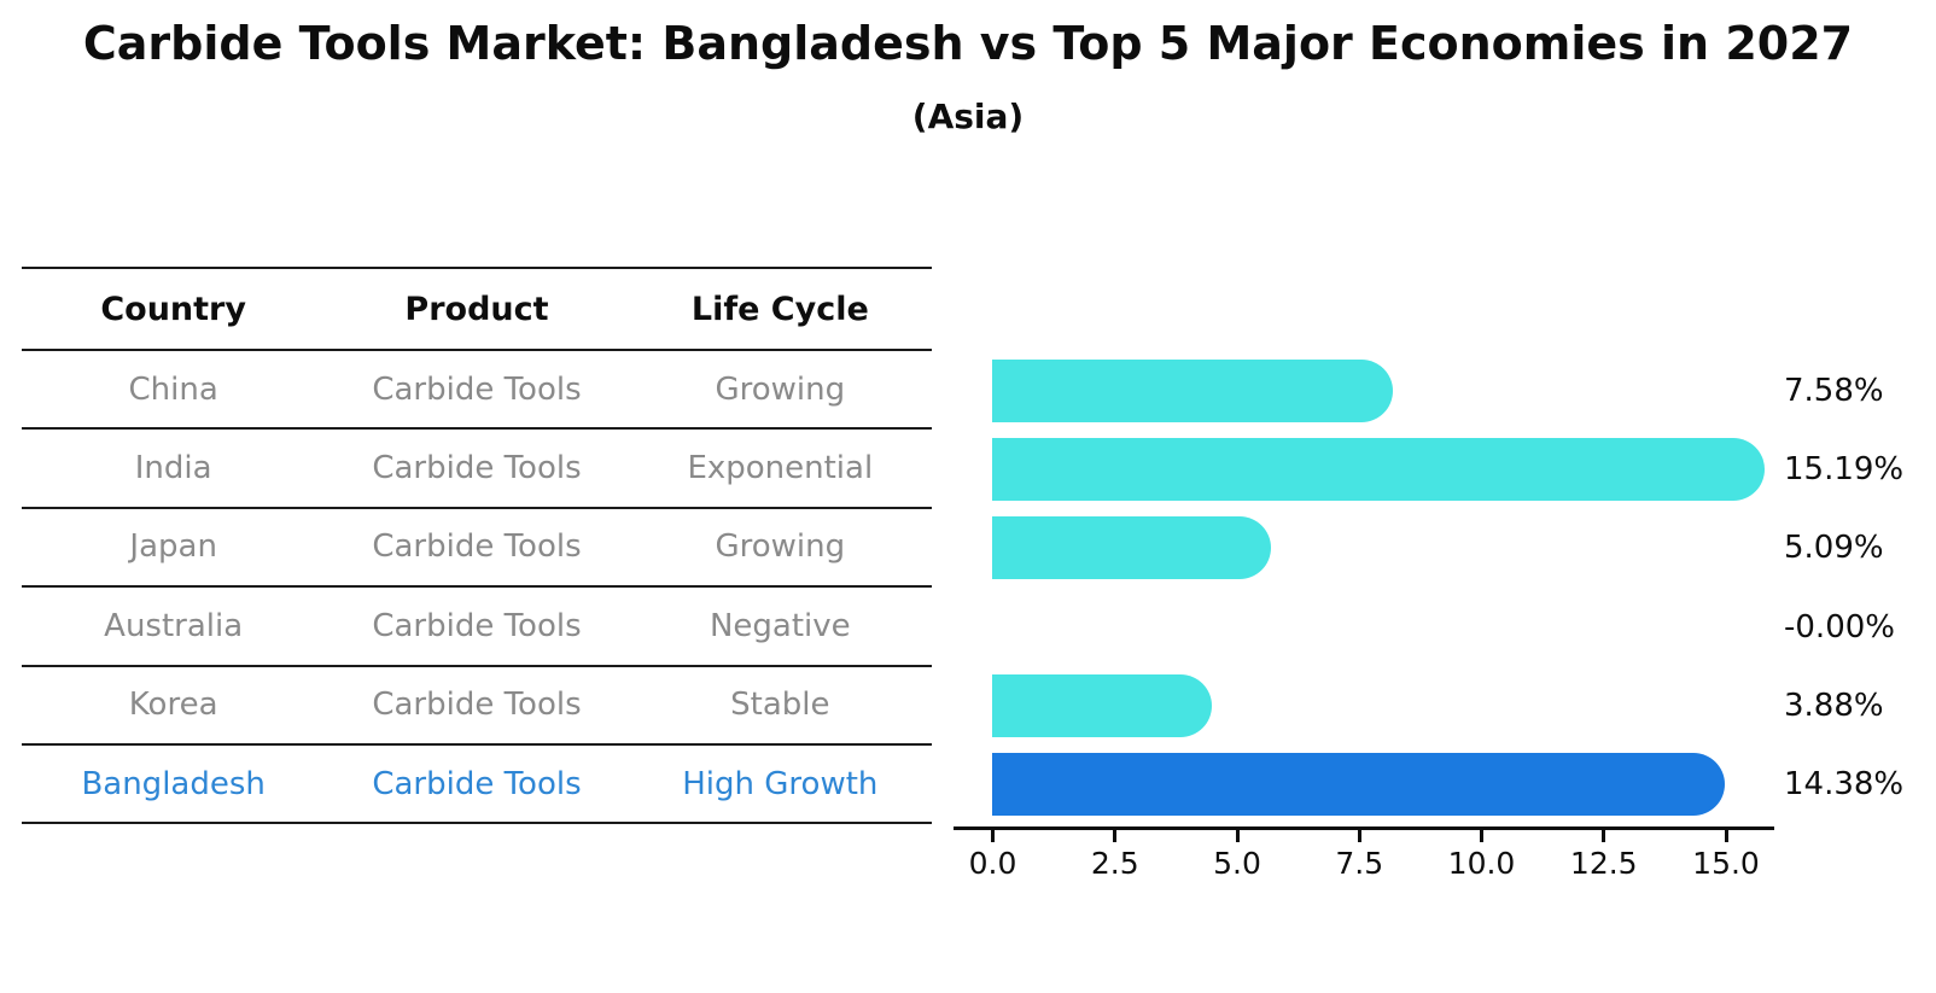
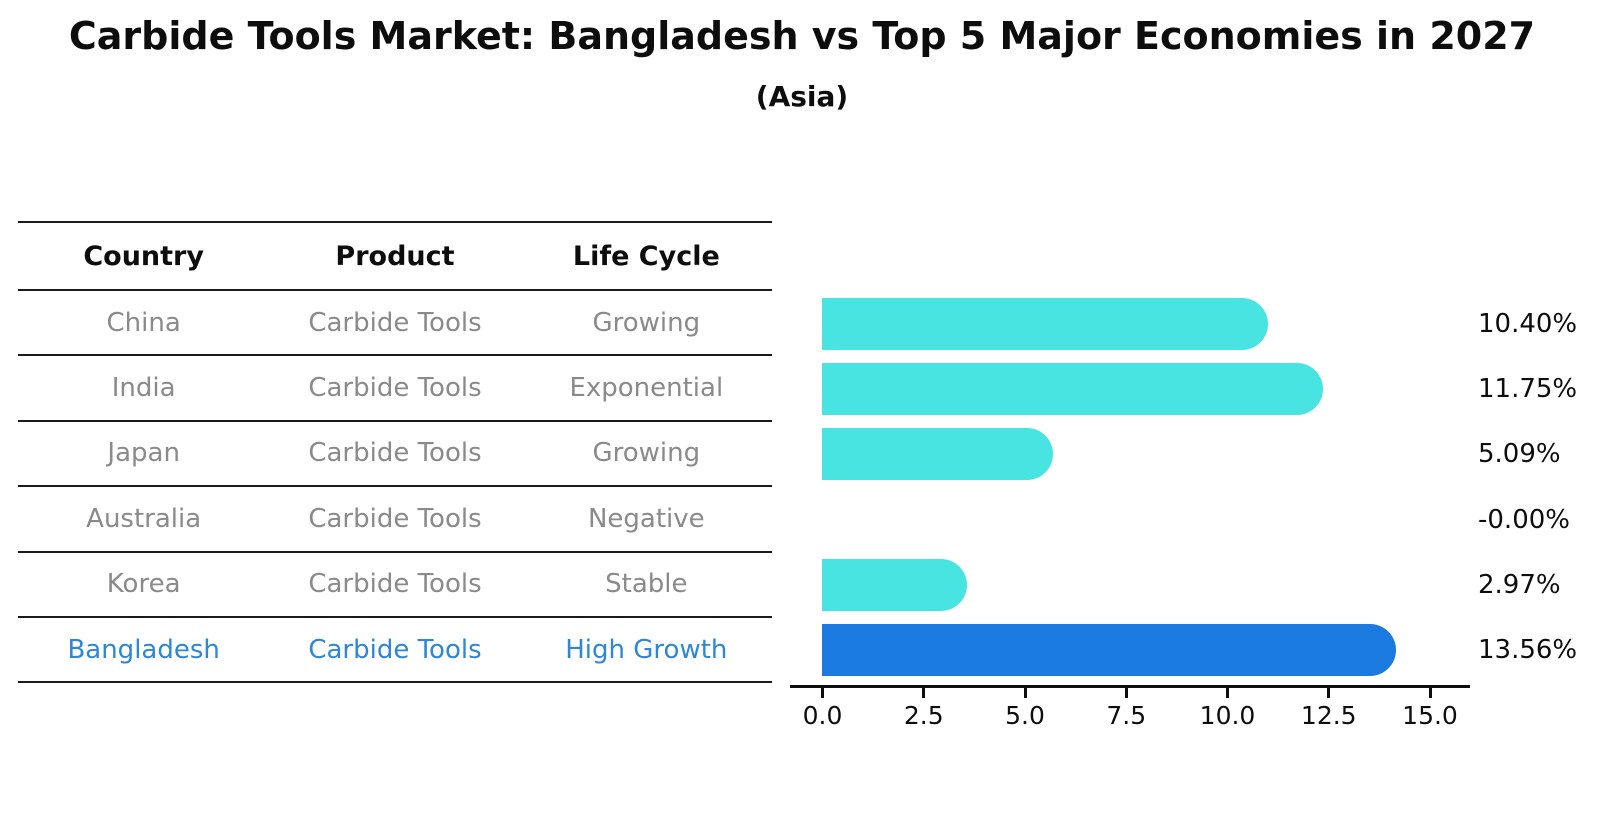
China: 7.58% -> 10.40%
India: 15.19% -> 11.75%
Korea: 3.88% -> 2.97%
Bangladesh: 14.38% -> 13.56%
